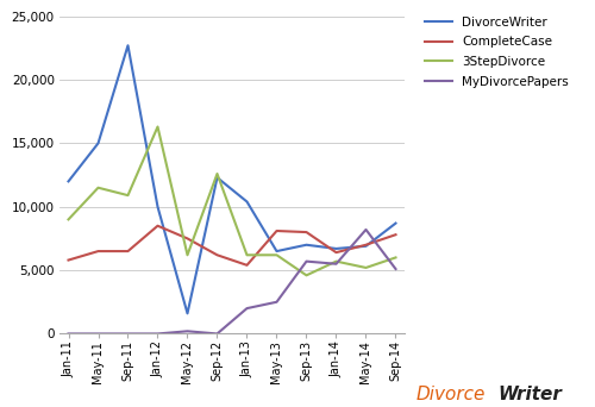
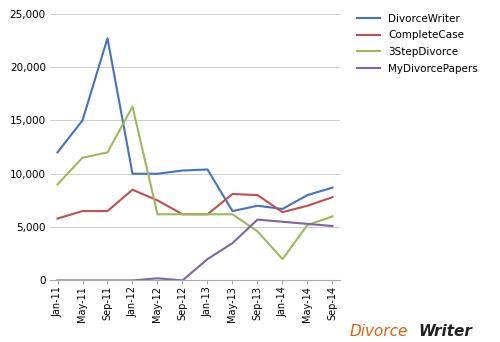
3StepDivorce/Sep-11: 10,900 -> 12,000
DivorceWriter/May-12: 1,600 -> 10,000
DivorceWriter/Sep-12: 12,300 -> 10,300
3StepDivorce/Sep-12: 12,600 -> 6,200
CompleteCase/Jan-13: 5,400 -> 6,200
MyDivorcePapers/May-13: 2,500 -> 3,500
3StepDivorce/Jan-14: 5,700 -> 2,000
DivorceWriter/May-14: 6,900 -> 8,000
MyDivorcePapers/May-14: 8,200 -> 5,300
